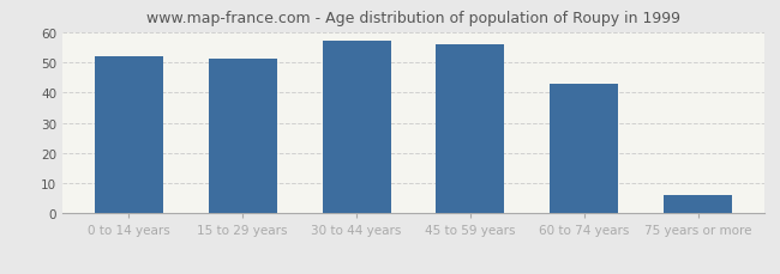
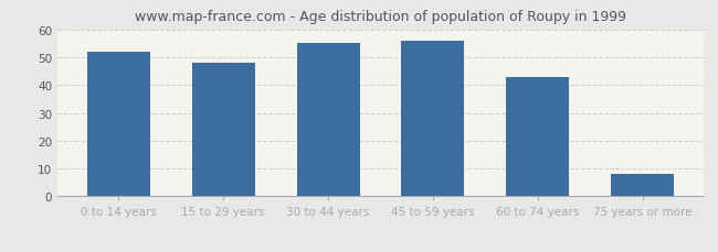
15 to 29 years: 51 -> 48
30 to 44 years: 57 -> 55
75 years or more: 6 -> 8
